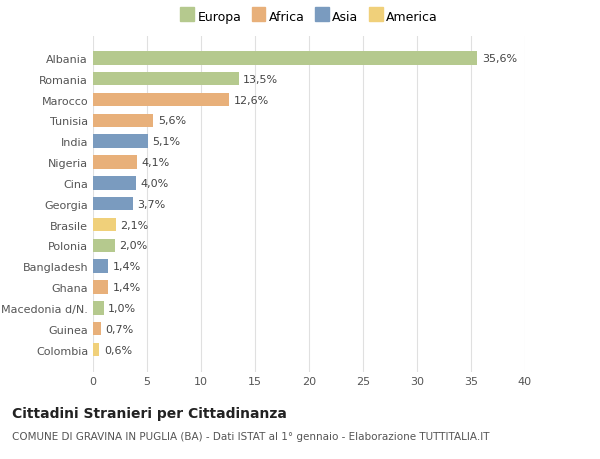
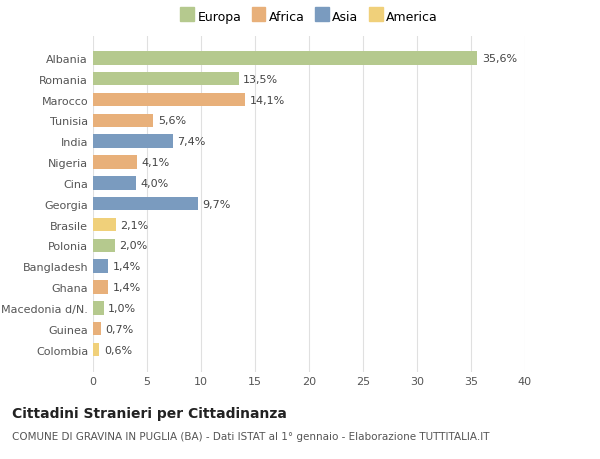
Marocco: 12,6% -> 14,1%
India: 5,1% -> 7,4%
Georgia: 3,7% -> 9,7%
